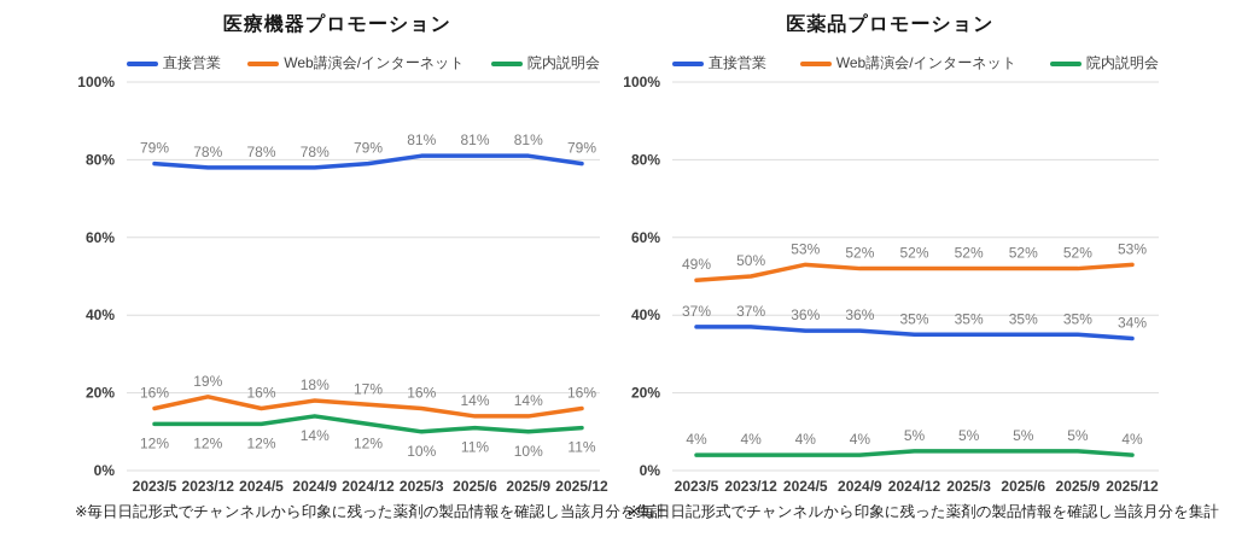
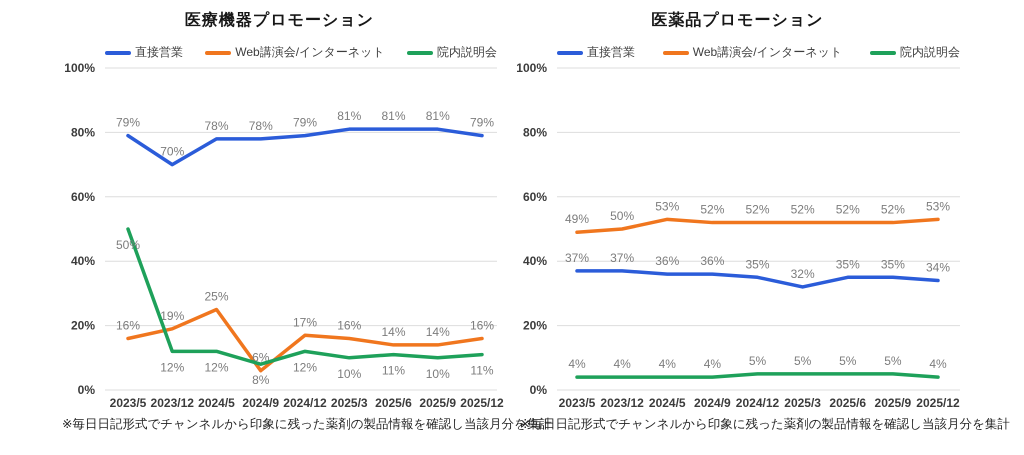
医療機器プロモーション/院内説明会/2023/5: 12% -> 50%
医療機器プロモーション/直接営業/2023/12: 78% -> 70%
医療機器プロモーション/Web講演会/インターネット/2024/5: 16% -> 25%
医療機器プロモーション/Web講演会/インターネット/2024/9: 18% -> 6%
医療機器プロモーション/院内説明会/2024/9: 14% -> 8%
医薬品プロモーション/直接営業/2025/3: 35% -> 32%
